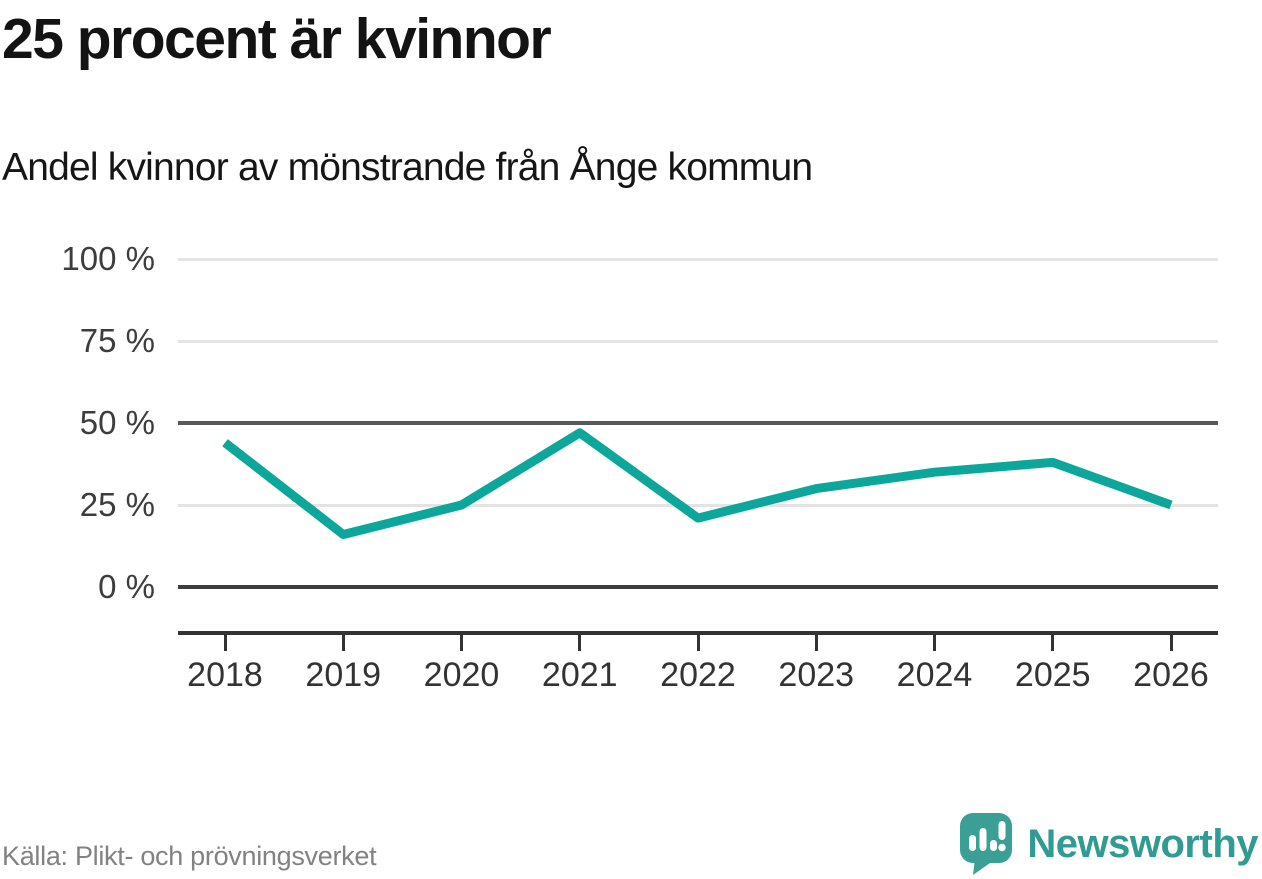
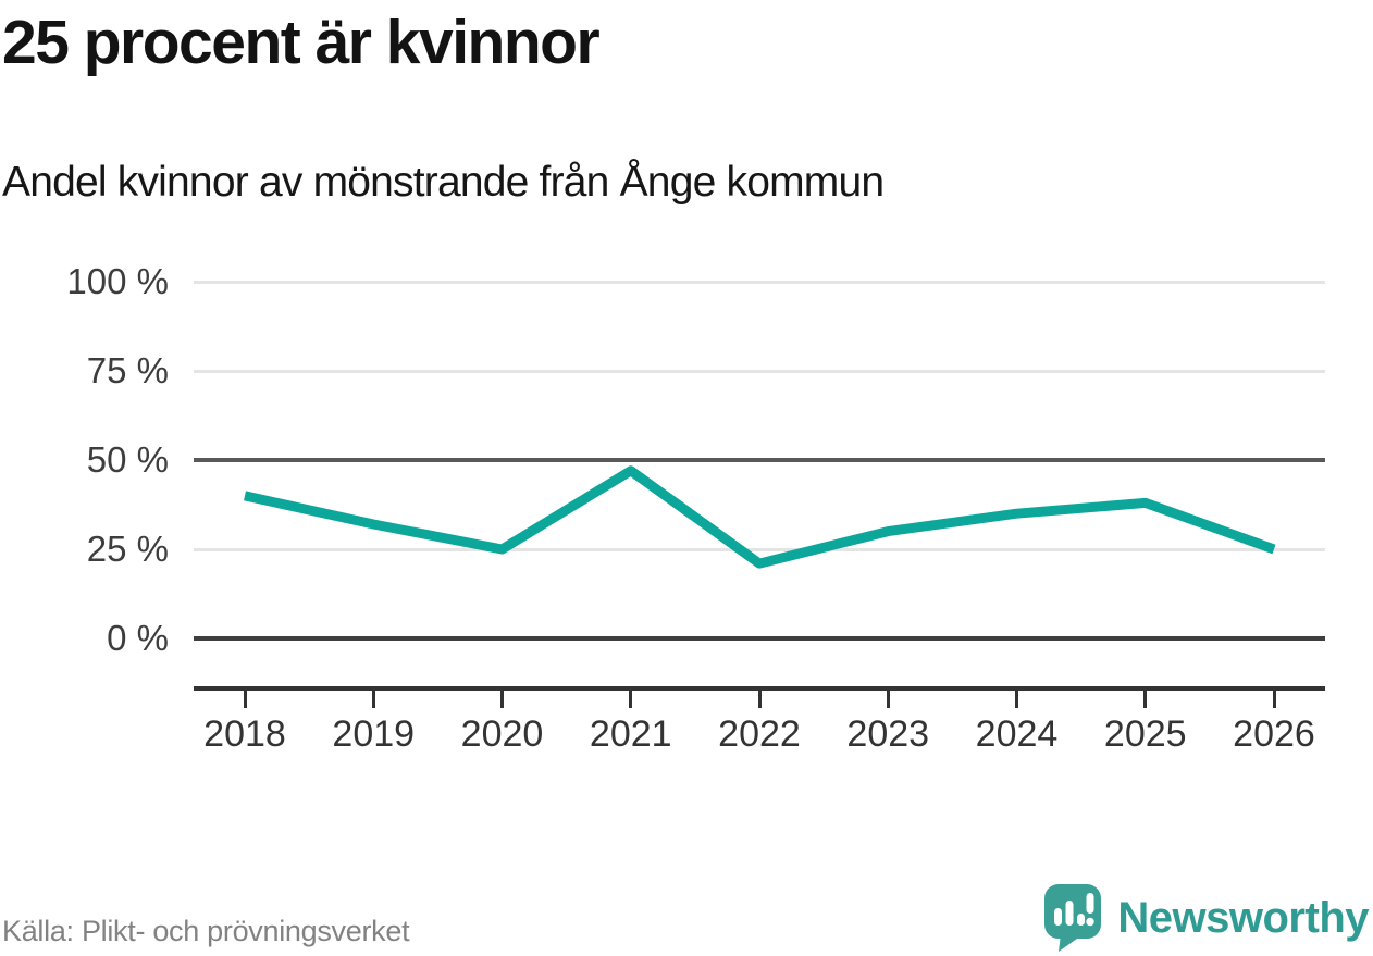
2018: 44% -> 40%
2019: 16% -> 32%
